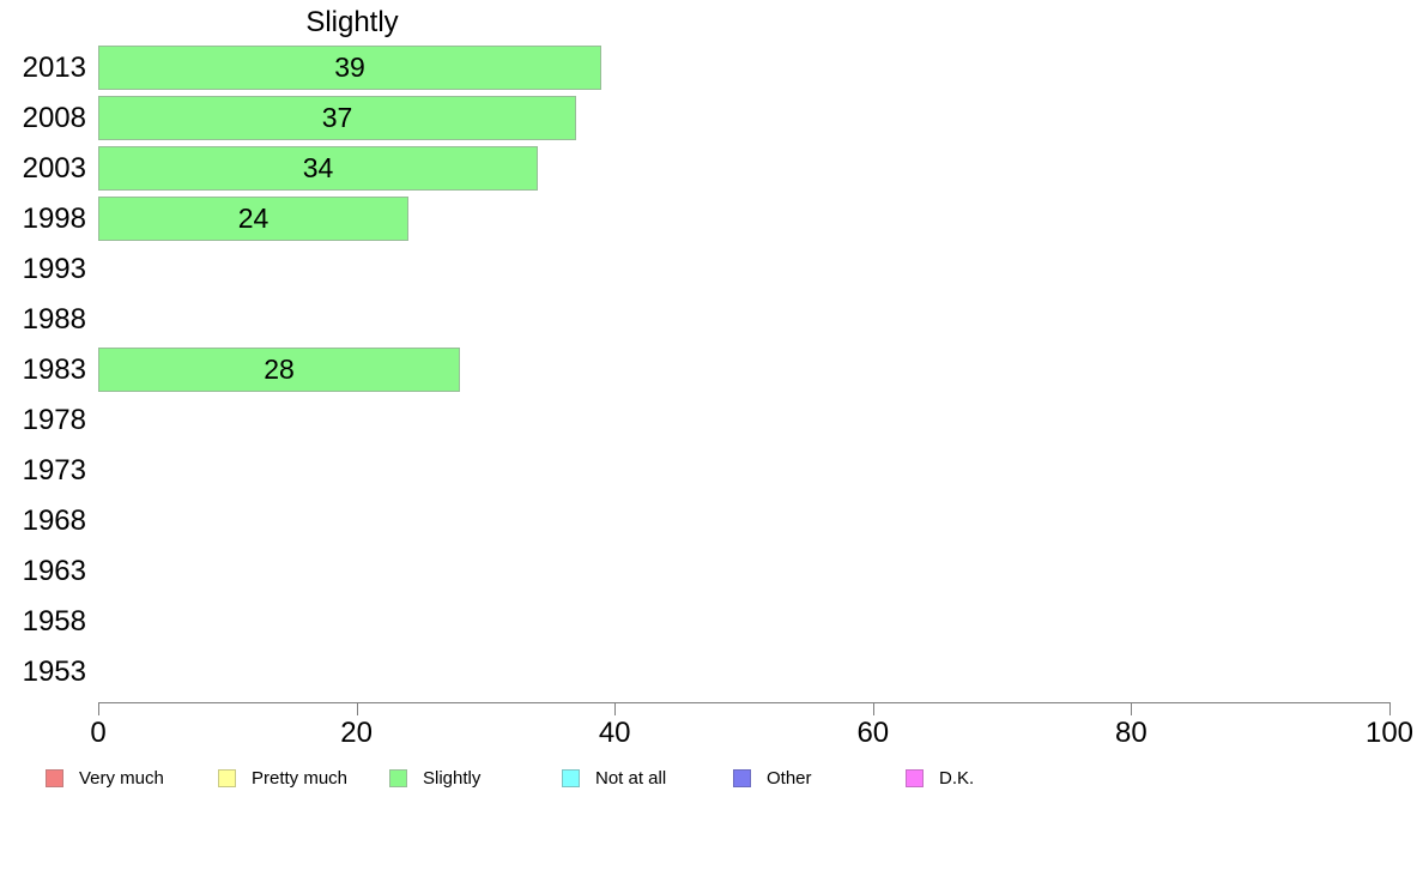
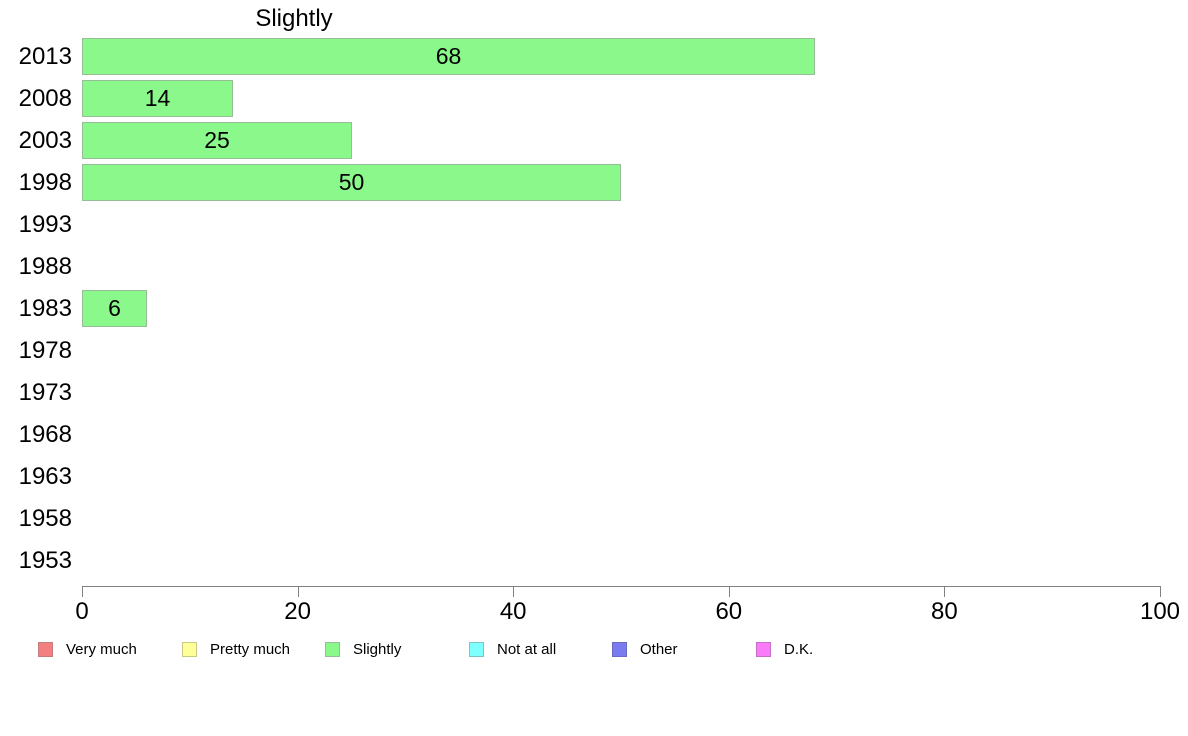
2013: 39 -> 68
2008: 37 -> 14
2003: 34 -> 25
1998: 24 -> 50
1983: 28 -> 6
